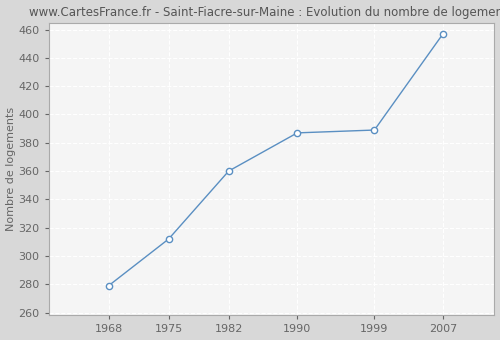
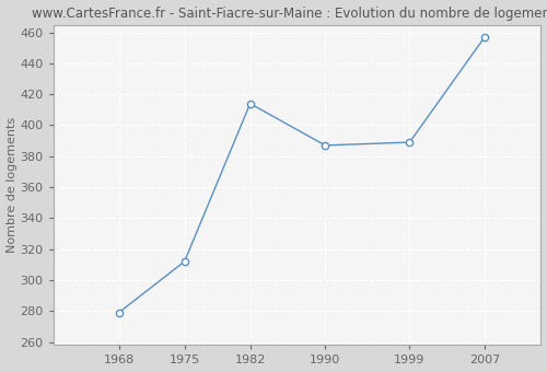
1982: 360 -> 414
